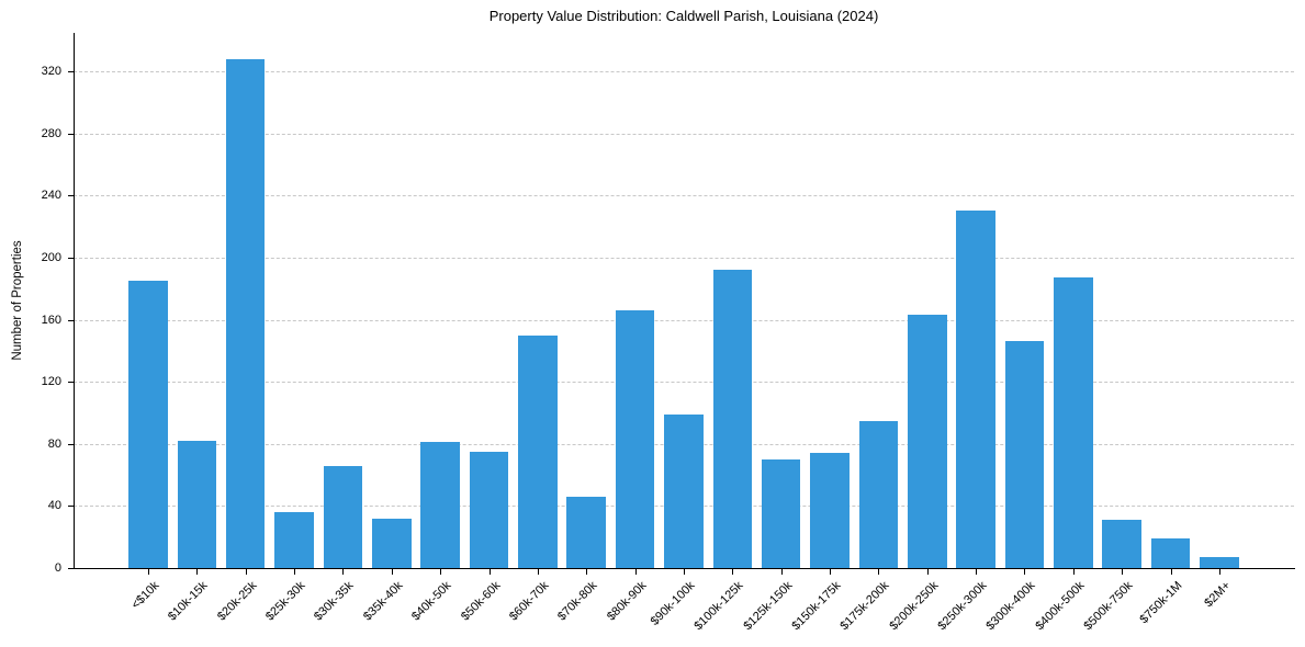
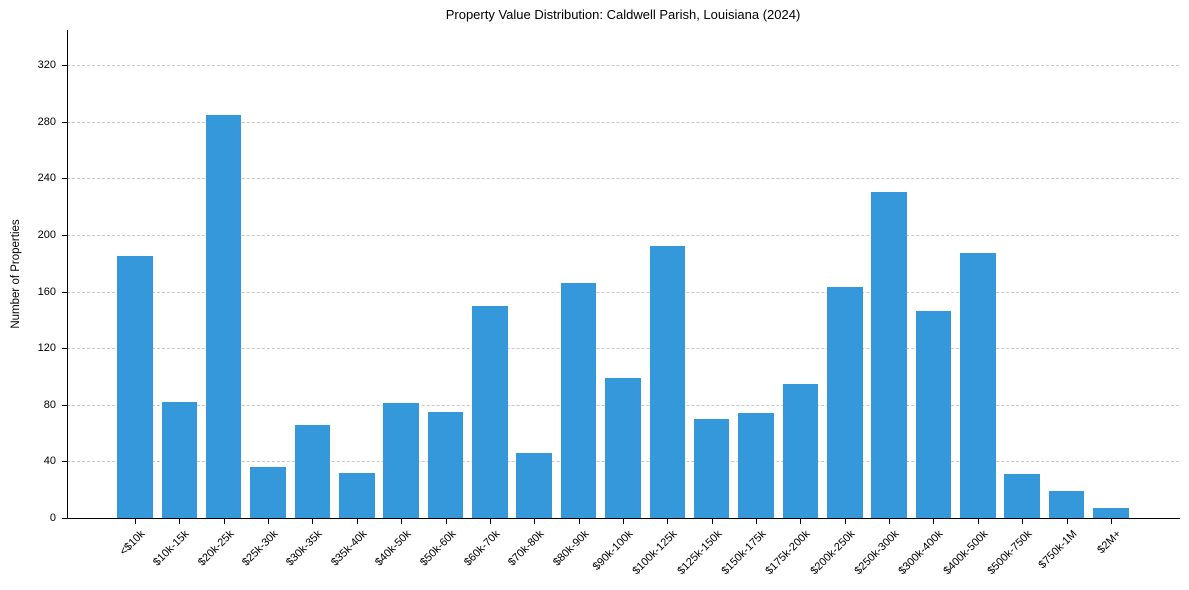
$20k-25k: 328 -> 285
